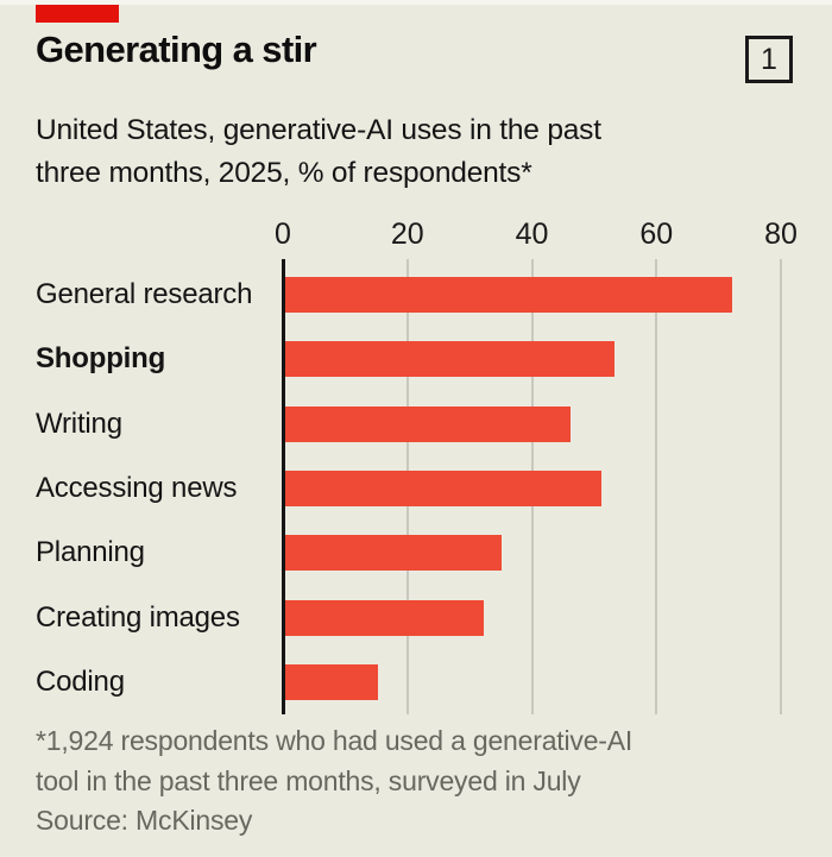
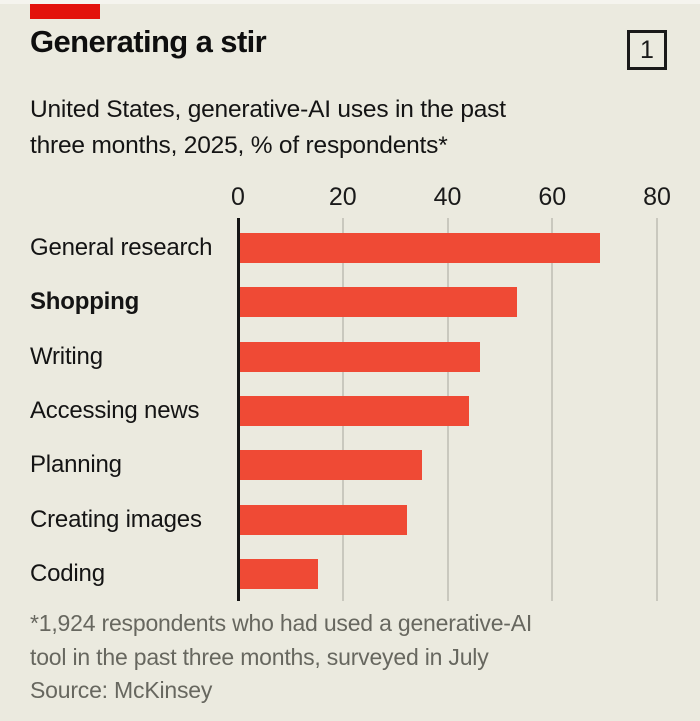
General research: 72 -> 69
Accessing news: 51 -> 44
